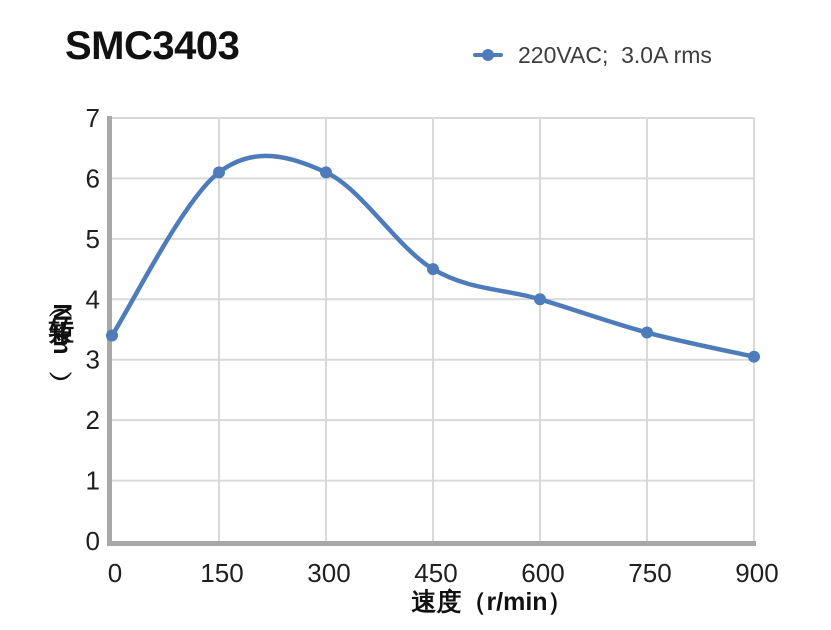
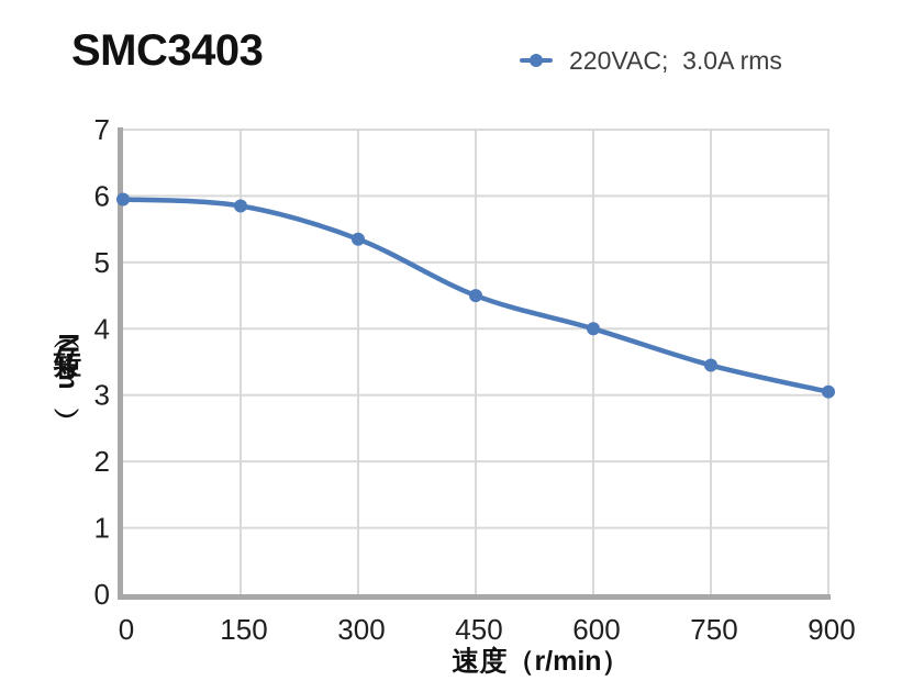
0: 3.4 -> 6.0
150: 6.1 -> 5.8
300: 6.1 -> 5.3
